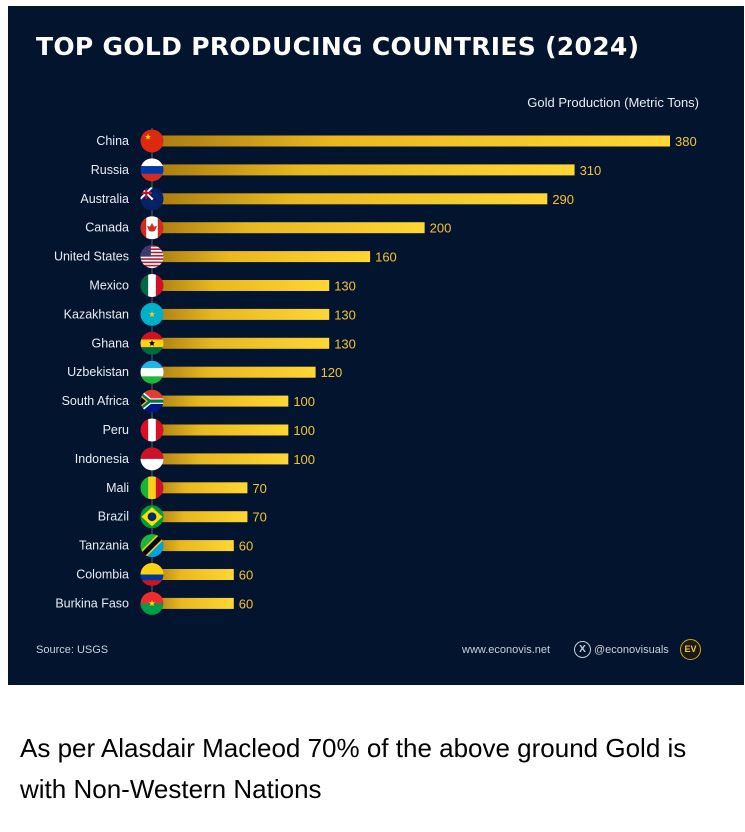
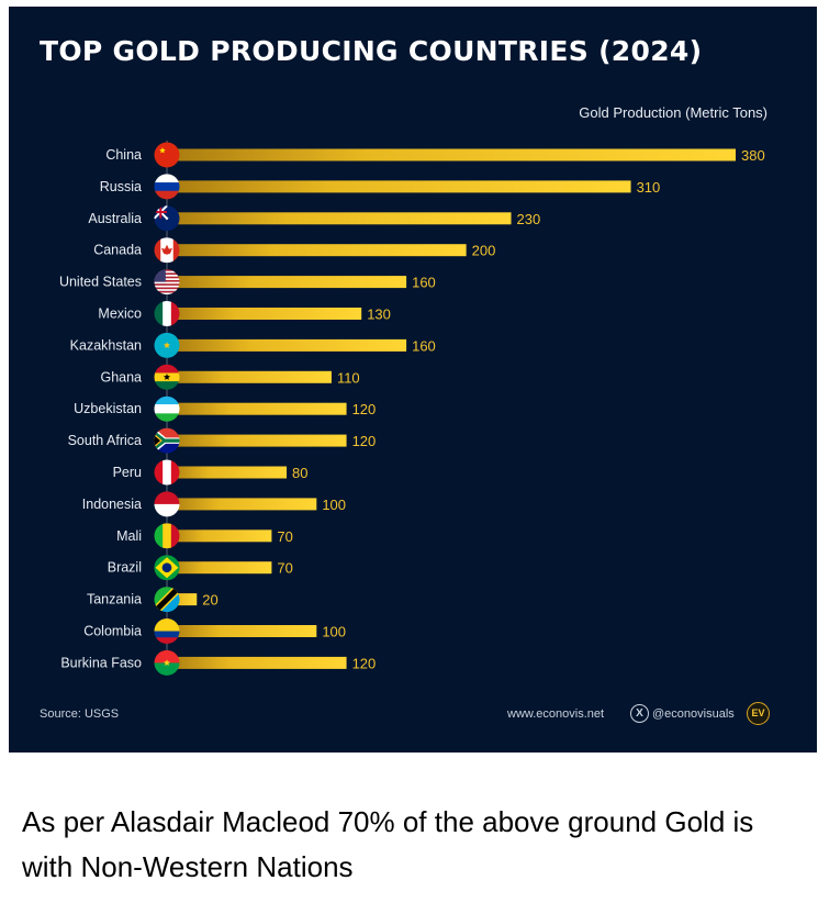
Australia: 290 -> 230
Kazakhstan: 130 -> 160
Ghana: 130 -> 110
South Africa: 100 -> 120
Peru: 100 -> 80
Tanzania: 60 -> 20
Colombia: 60 -> 100
Burkina Faso: 60 -> 120
